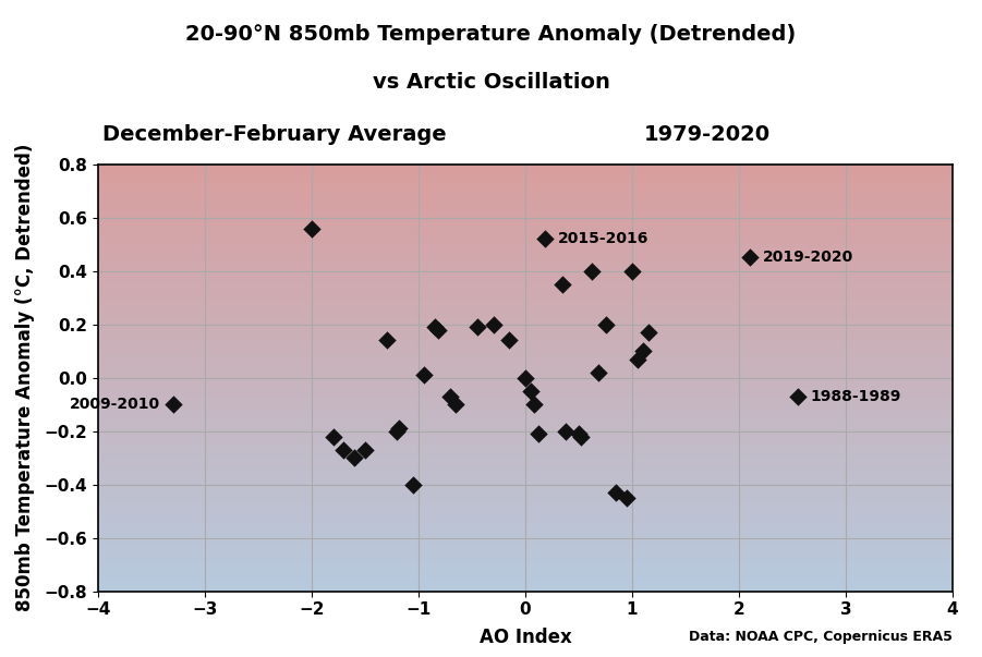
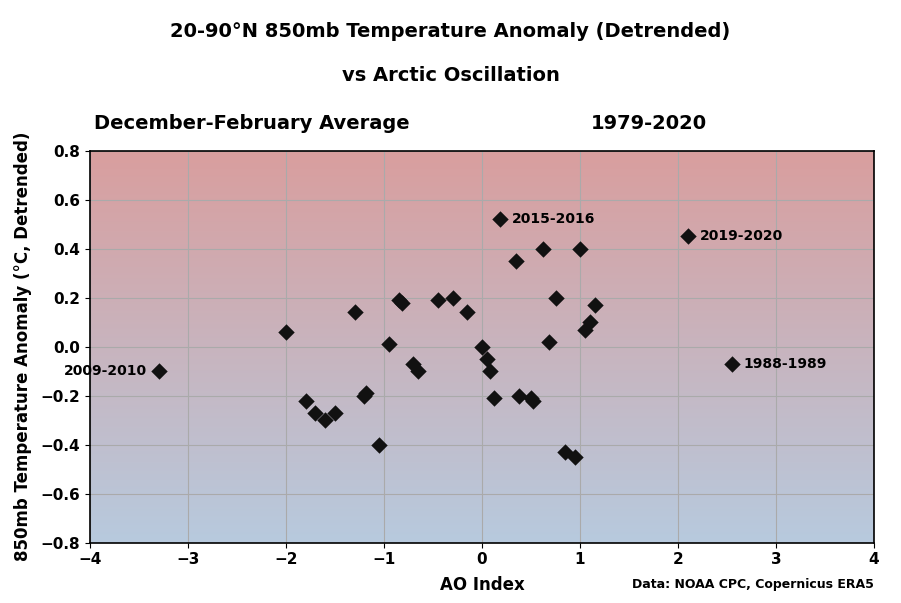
−2: 0.56 -> 0.06
